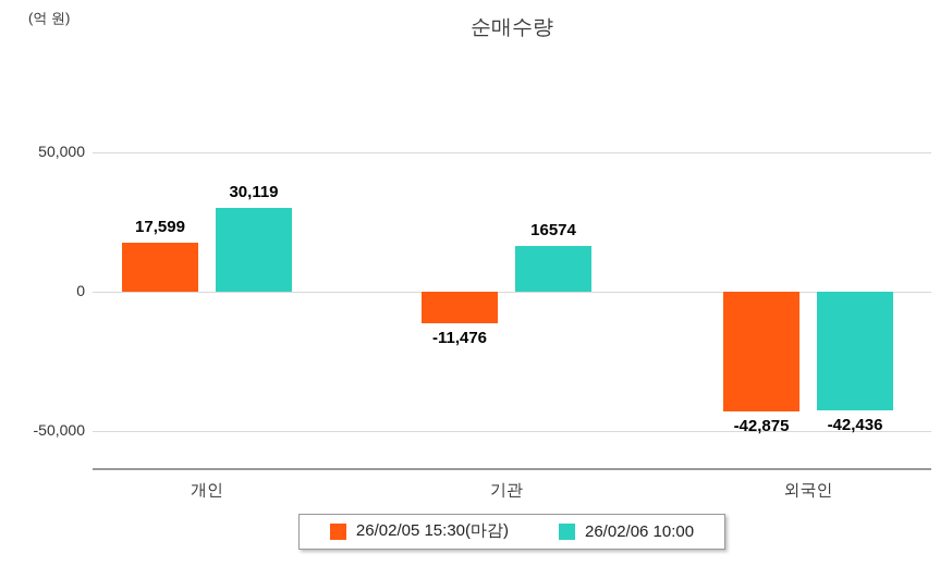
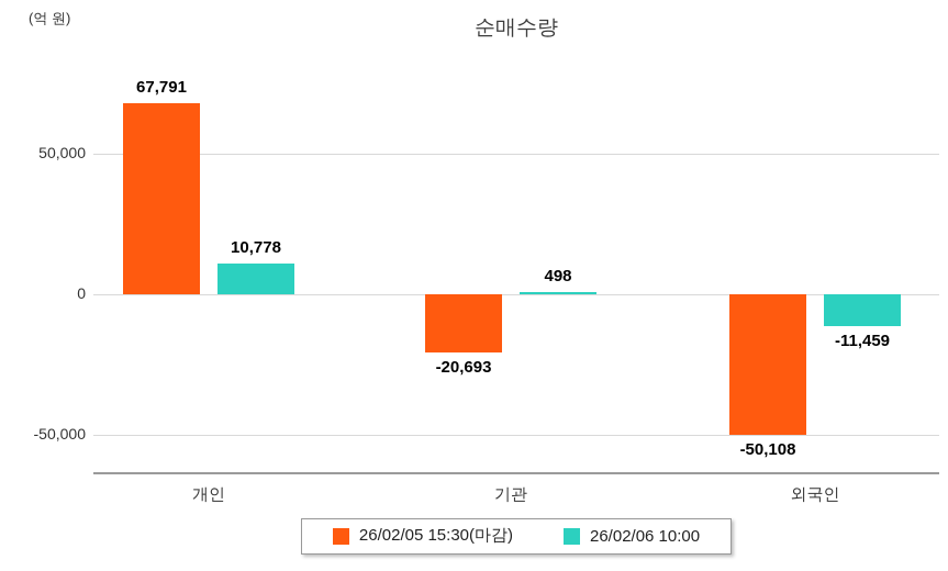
26/02/05 15:30(마감)/개인: 17,599 -> 67,791
26/02/06 10:00/개인: 30,119 -> 10,778
26/02/05 15:30(마감)/기관: -11,476 -> -20,693
26/02/06 10:00/기관: 16574 -> 498
26/02/05 15:30(마감)/외국인: -42,875 -> -50,108
26/02/06 10:00/외국인: -42,436 -> -11,459
